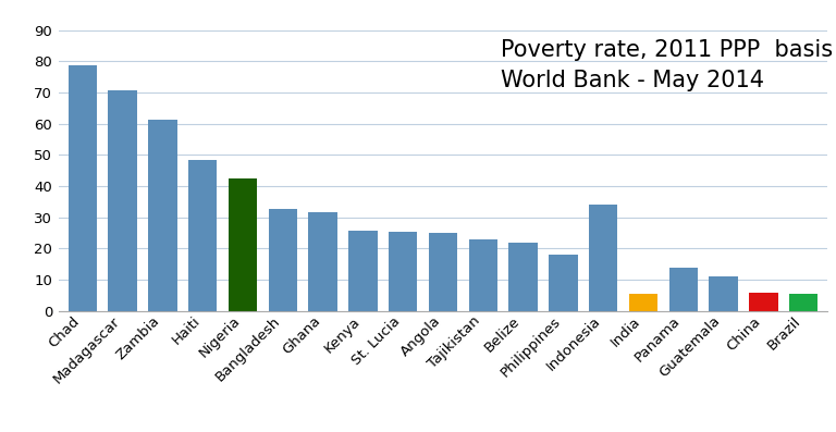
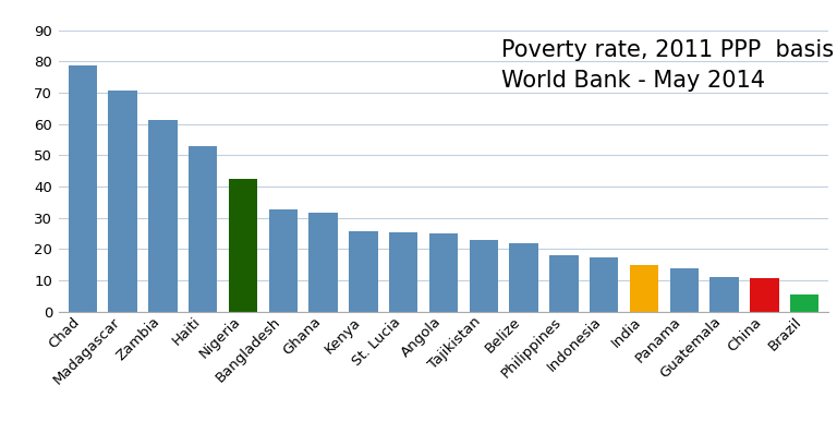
Haiti: 48.5 -> 52.8
Indonesia: 34.0 -> 17.5
India: 5.5 -> 14.9
China: 6.0 -> 10.6
